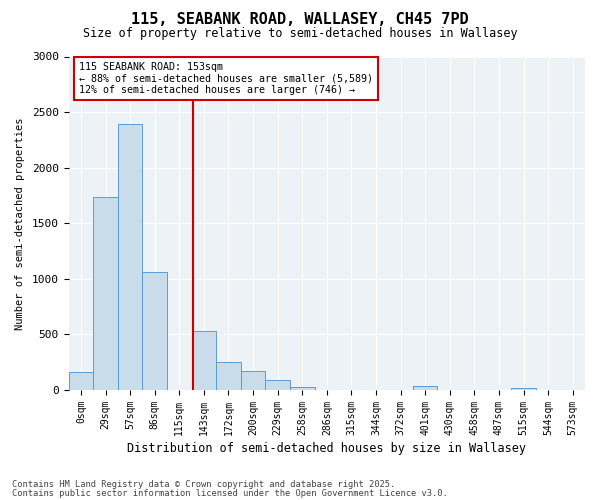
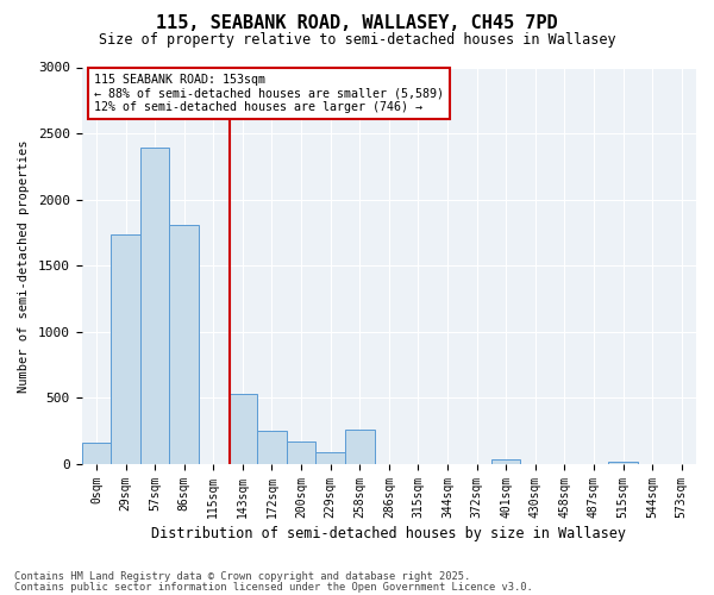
86sqm: 1060 -> 1810
258sqm: 30 -> 260
